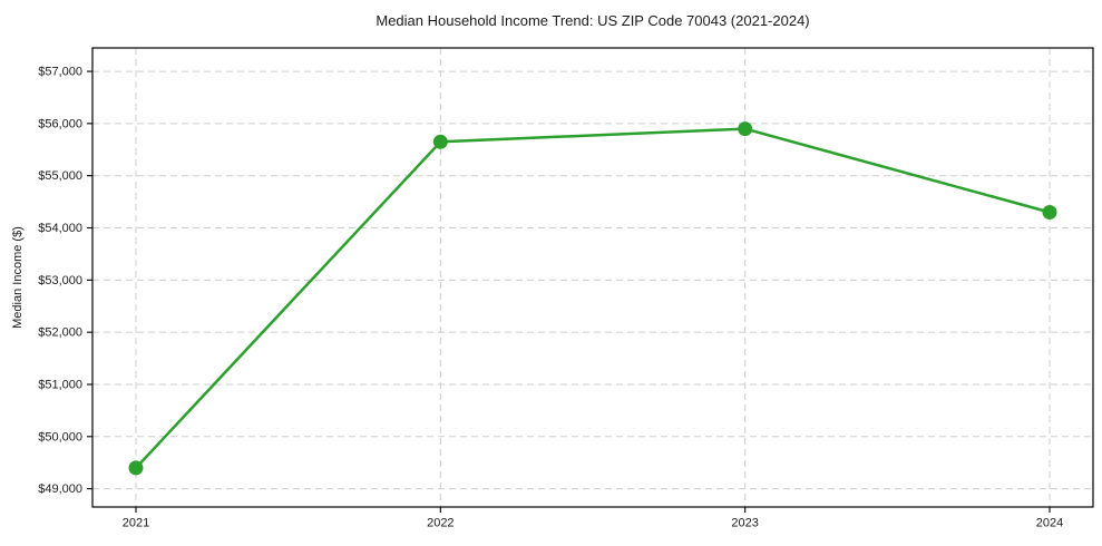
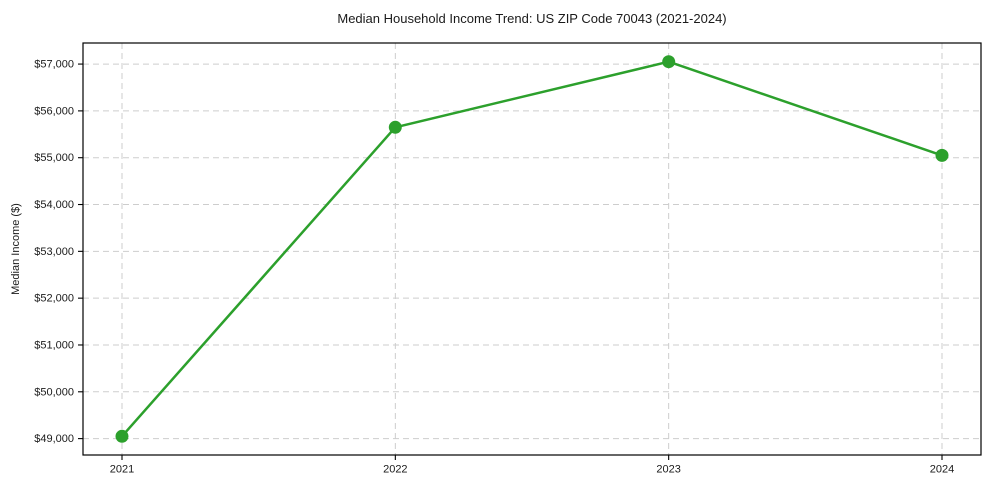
2021: $49400 -> $49000
2023: $55900 -> $57000
2024: $54300 -> $55000
